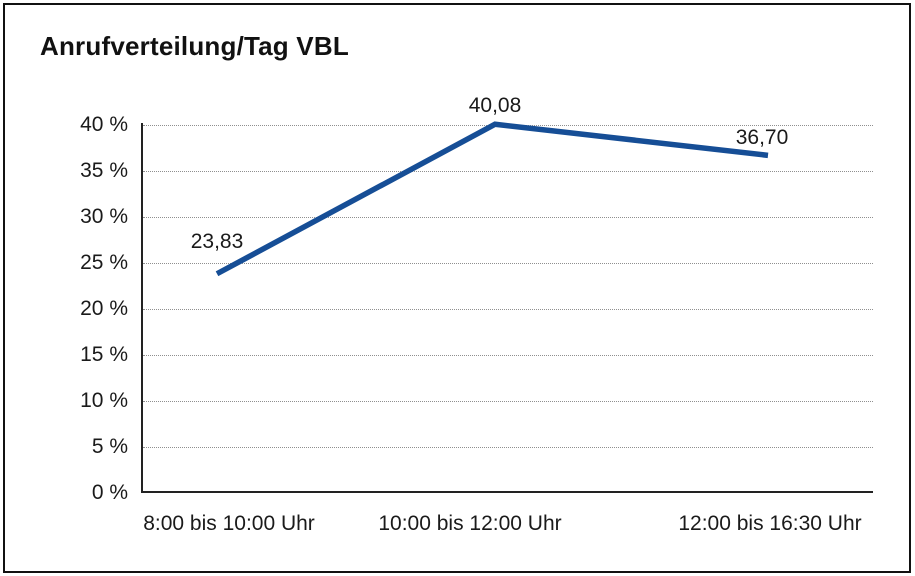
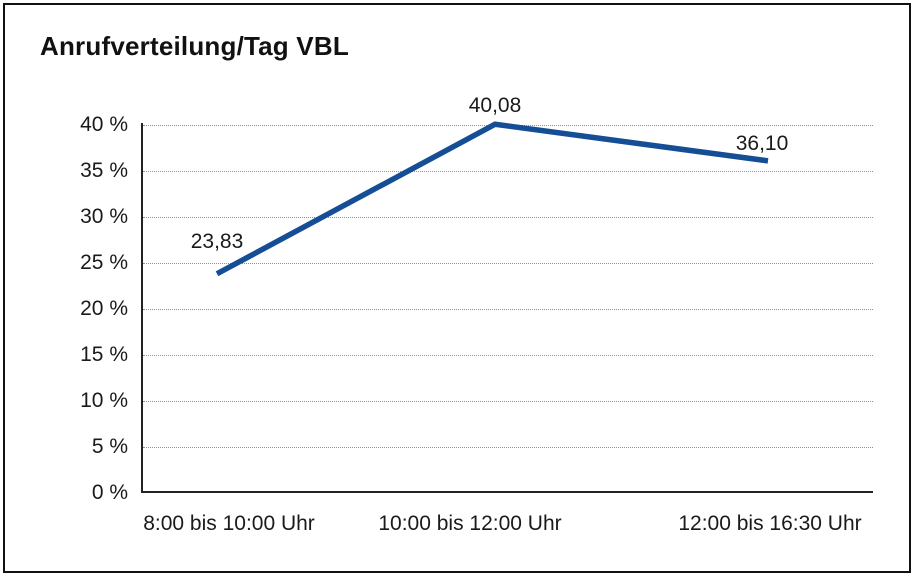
12:00 bis 16:30 Uhr: 36,70 -> 36,10
